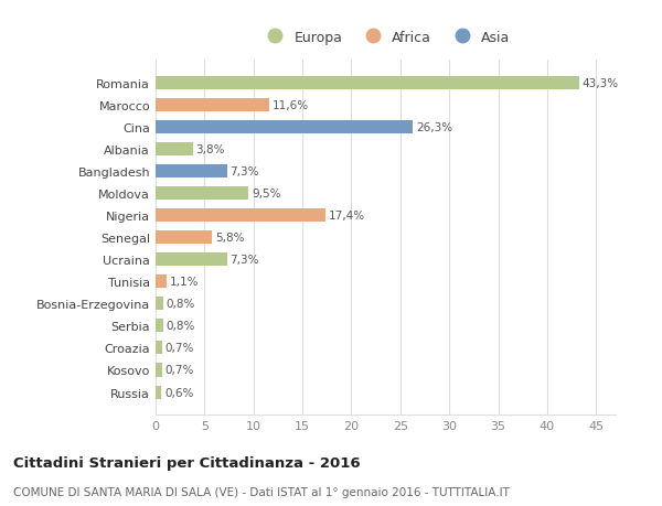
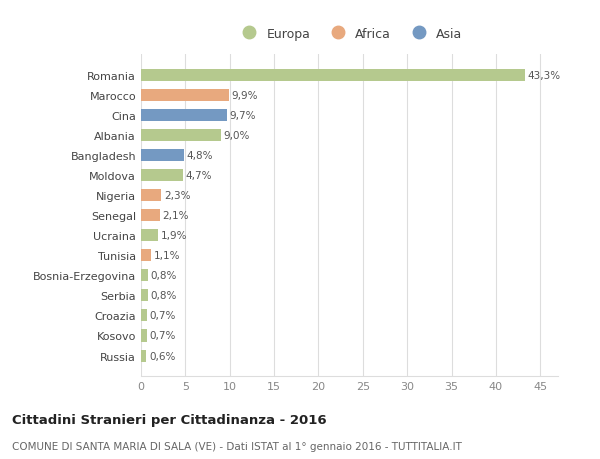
Marocco: 11,6% -> 9,9%
Cina: 26,3% -> 9,7%
Albania: 3,8% -> 9,0%
Bangladesh: 7,3% -> 4,8%
Moldova: 9,5% -> 4,7%
Nigeria: 17,4% -> 2,3%
Senegal: 5,8% -> 2,1%
Ucraina: 7,3% -> 1,9%
